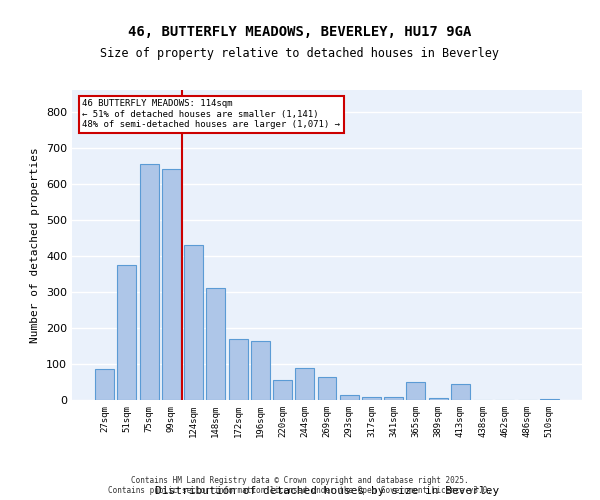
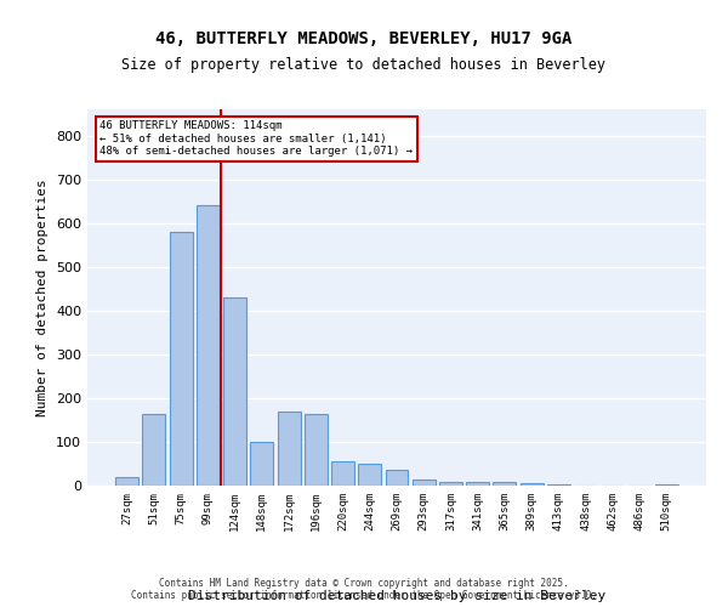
27sqm: 85 -> 20
51sqm: 375 -> 165
75sqm: 655 -> 580
148sqm: 310 -> 100
244sqm: 90 -> 50
269sqm: 65 -> 35
365sqm: 50 -> 8
413sqm: 45 -> 2
